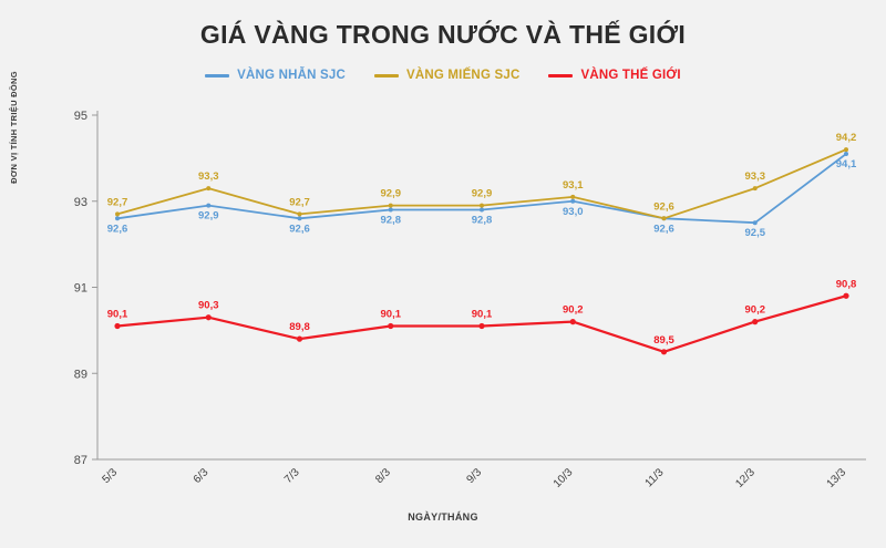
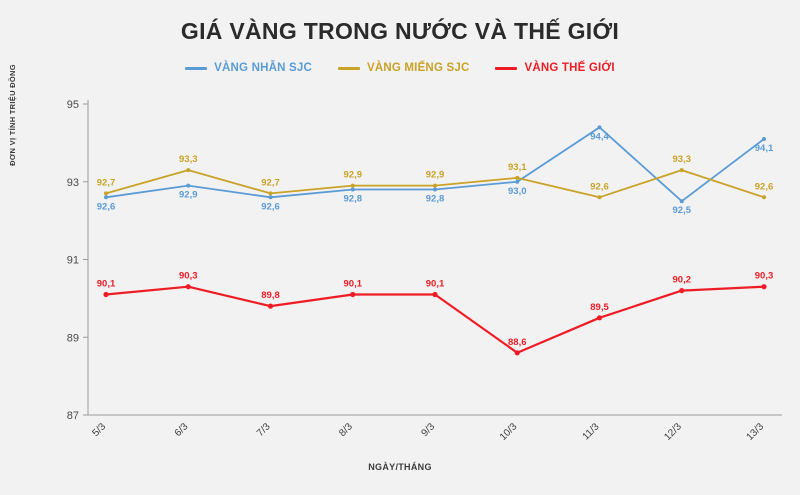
VÀNG THẾ GIỚI/10/3: 90,2 -> 88,6
VÀNG NHẪN SJC/11/3: 92,6 -> 94,4
VÀNG MIẾNG SJC/13/3: 94,2 -> 92,6
VÀNG THẾ GIỚI/13/3: 90,8 -> 90,3
